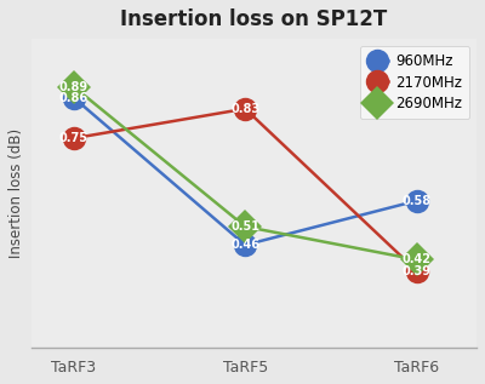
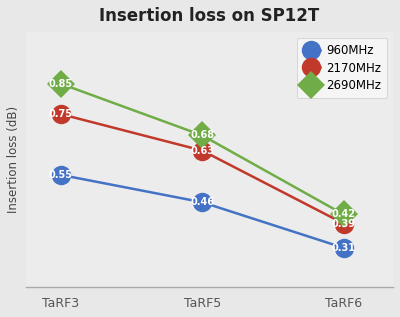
960MHz/TaRF3: 0.86 -> 0.55
2690MHz/TaRF3: 0.89 -> 0.85
2170MHz/TaRF5: 0.83 -> 0.63
2690MHz/TaRF5: 0.51 -> 0.68
960MHz/TaRF6: 0.58 -> 0.31
